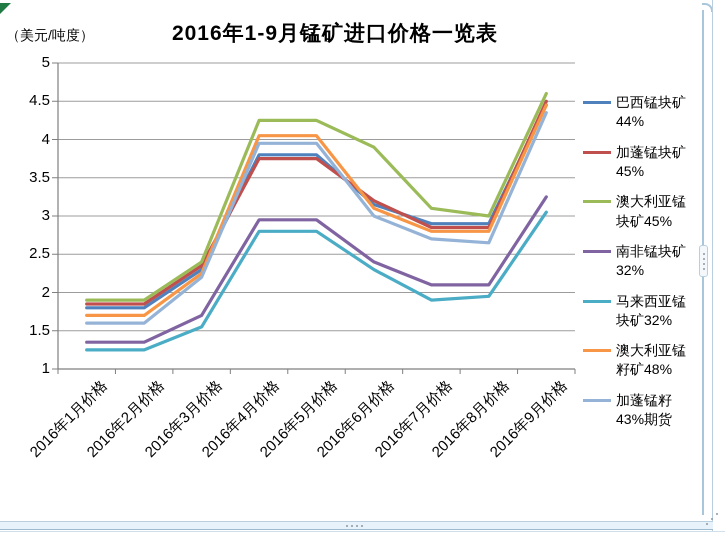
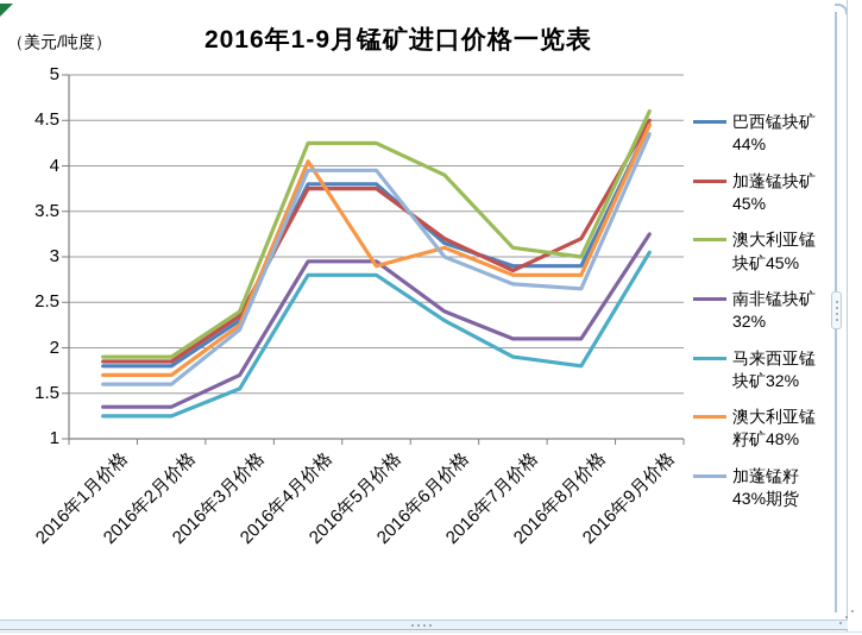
澳大利亚锰籽矿48%/2016年5月价格: 4.0 -> 2.9
加蓬锰块矿45%/2016年8月价格: 2.9 -> 3.2
马来西亚锰块矿32%/2016年8月价格: 1.9 -> 1.8
